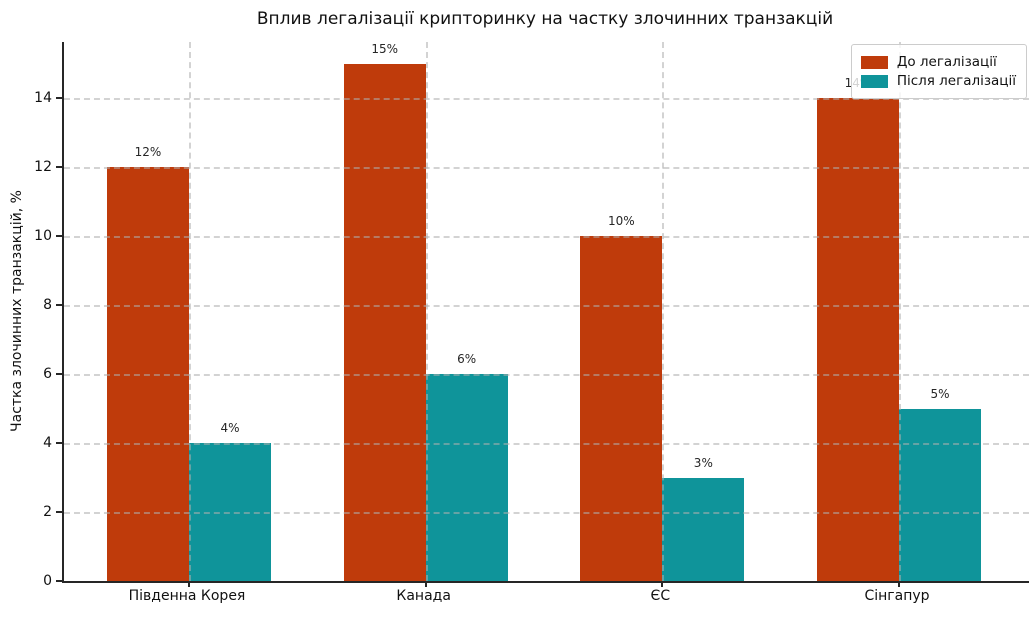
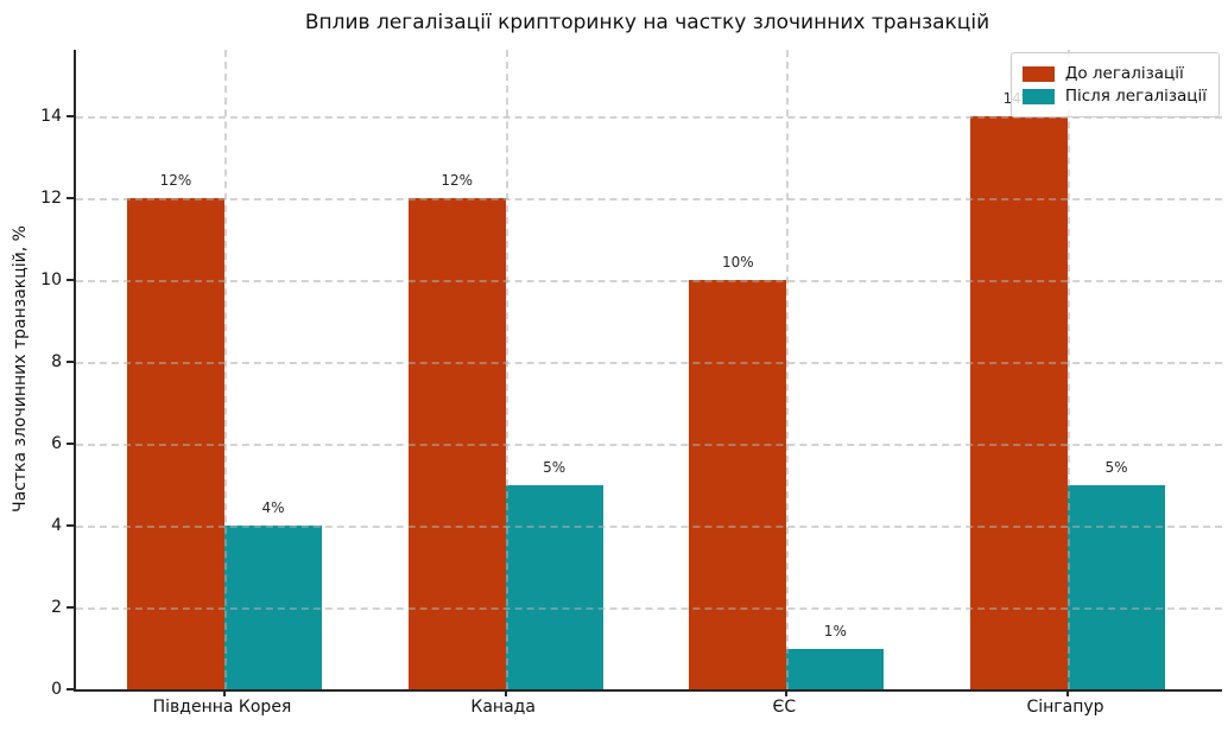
До легалізації/Канада: 15% -> 12%
Після легалізації/Канада: 6% -> 5%
Після легалізації/ЄС: 3% -> 1%
